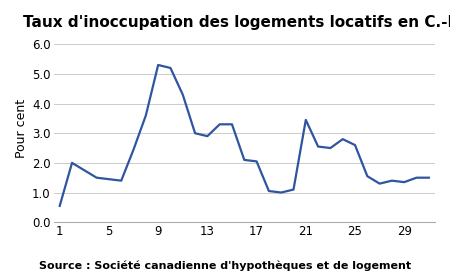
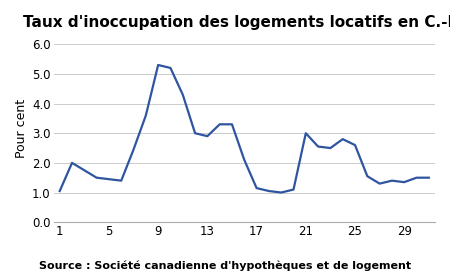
1: 0.55 -> 1.05
17: 2.05 -> 1.15
21: 3.45 -> 3.00
